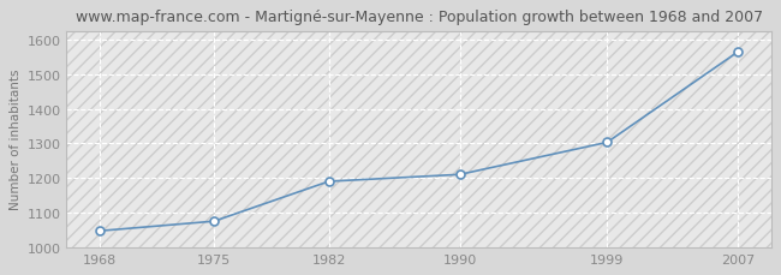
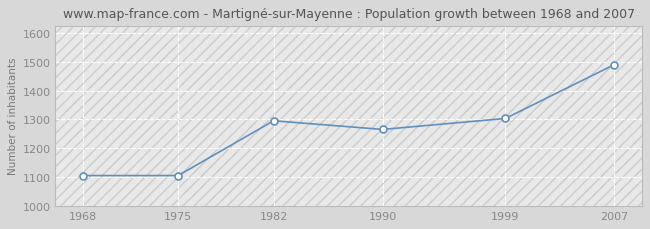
1968: 1047 -> 1105
1975: 1075 -> 1105
1982: 1190 -> 1295
1990: 1210 -> 1265
2007: 1565 -> 1490
